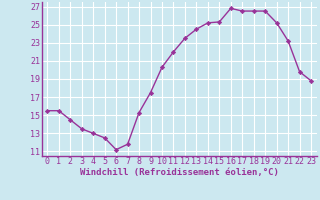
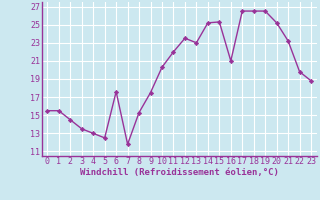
6: 11.2 -> 17.6
13: 24.5 -> 23.0
16: 26.8 -> 21.0
